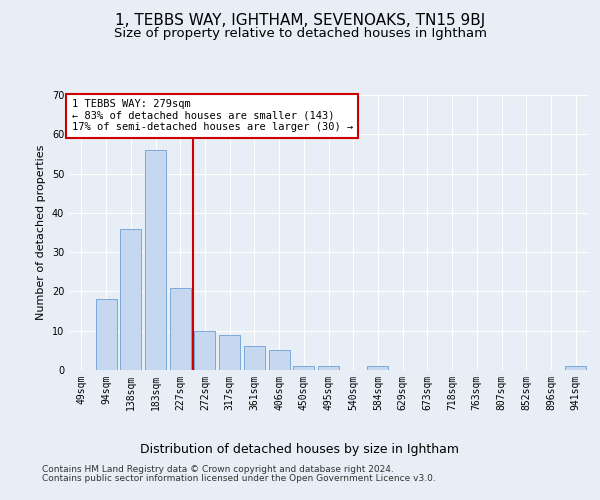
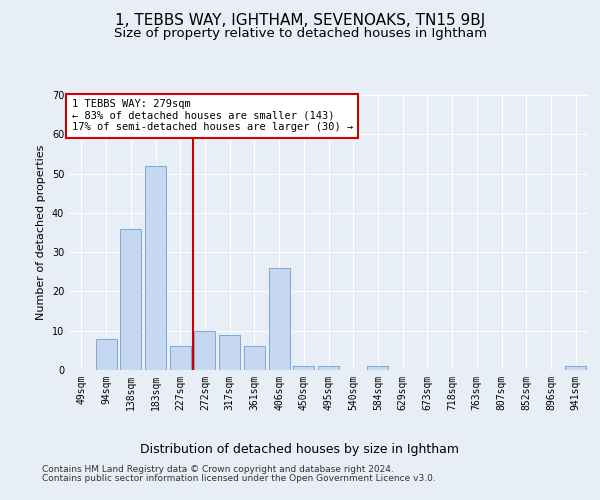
94sqm: 18 -> 8
183sqm: 56 -> 52
227sqm: 21 -> 6
406sqm: 5 -> 26
